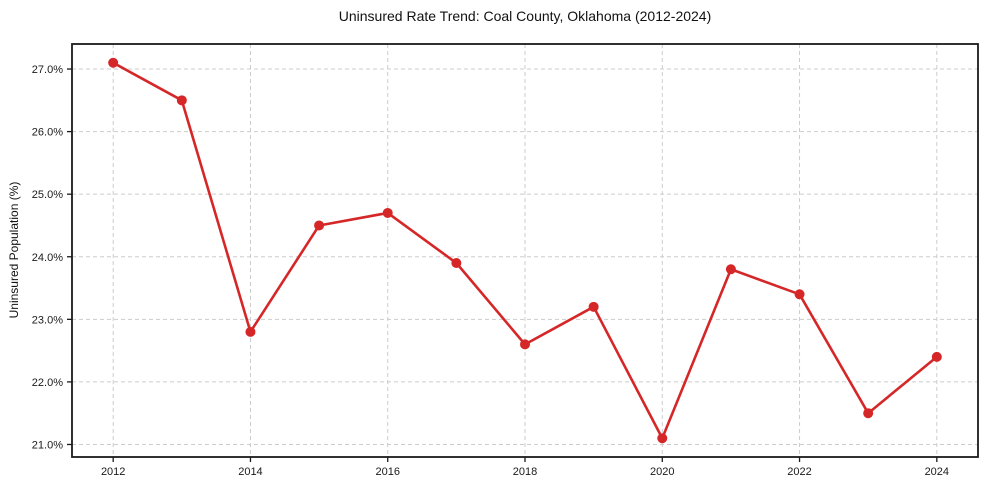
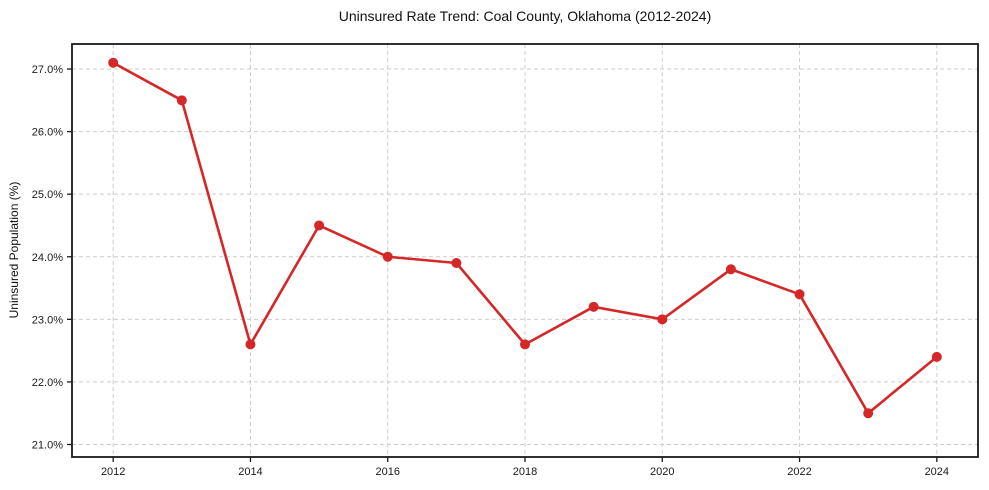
2014: 22.8% -> 22.6%
2016: 24.7% -> 24.0%
2020: 21.1% -> 23.0%
